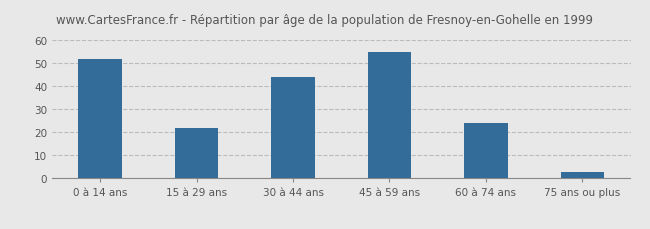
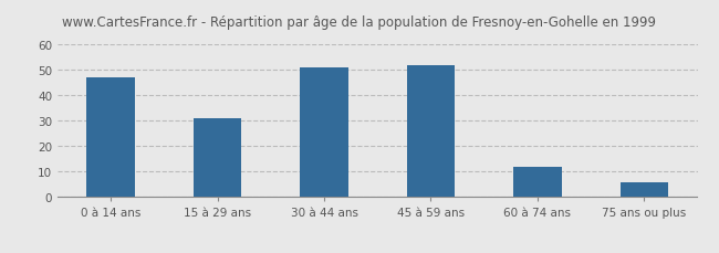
0 à 14 ans: 52 -> 47
15 à 29 ans: 22 -> 31
30 à 44 ans: 44 -> 51
45 à 59 ans: 55 -> 52
60 à 74 ans: 24 -> 12
75 ans ou plus: 3 -> 6
